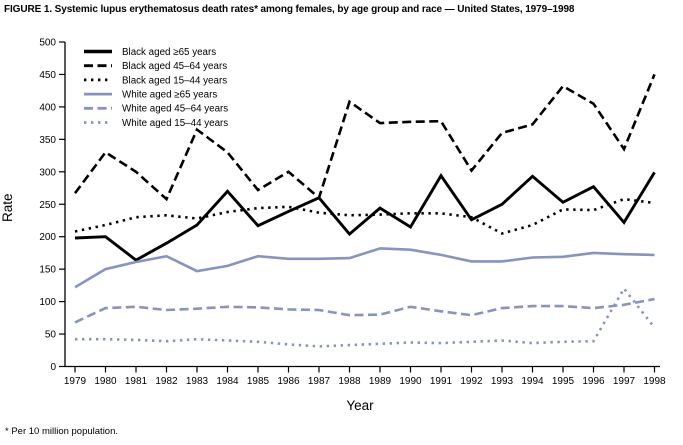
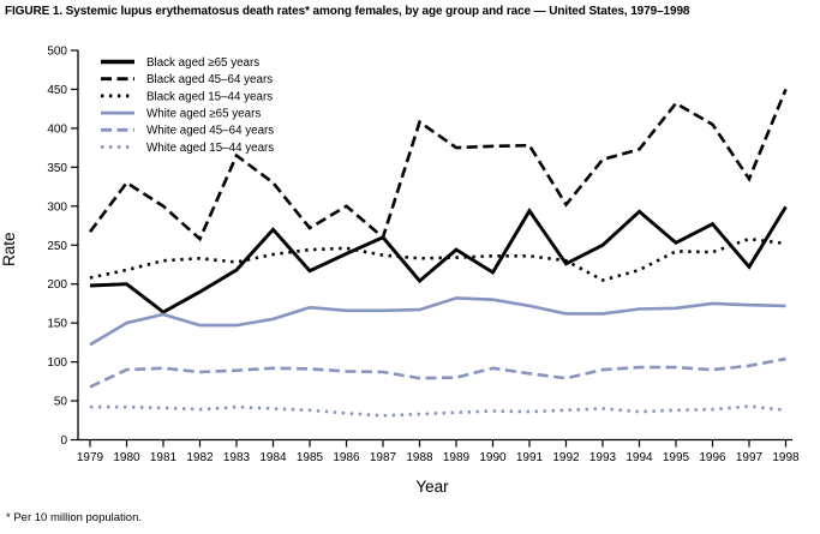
White aged ≥65 years/1982: 170 -> 150
White aged 15–44 years/1997: 120 -> 40
White aged 15–44 years/1998: 60 -> 40
